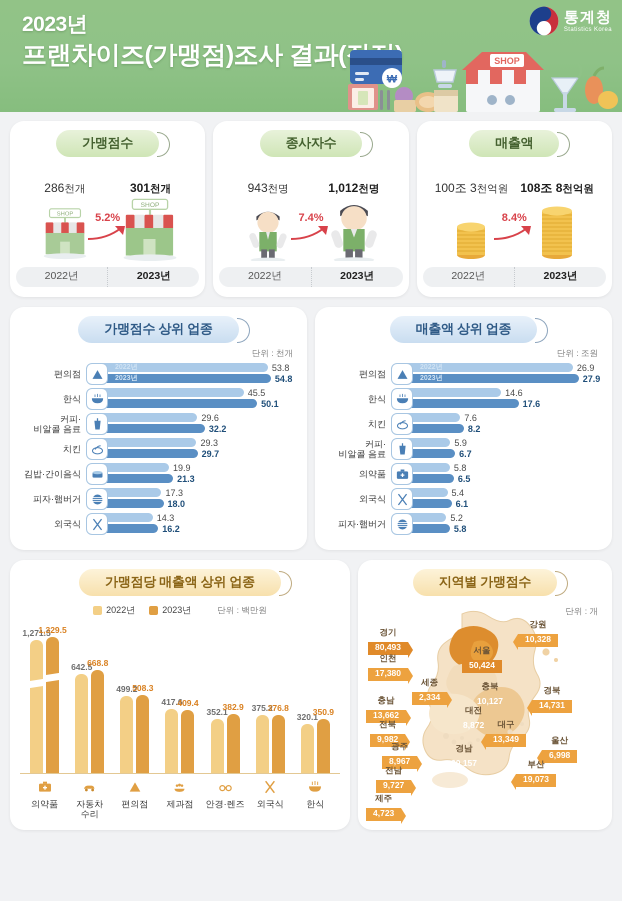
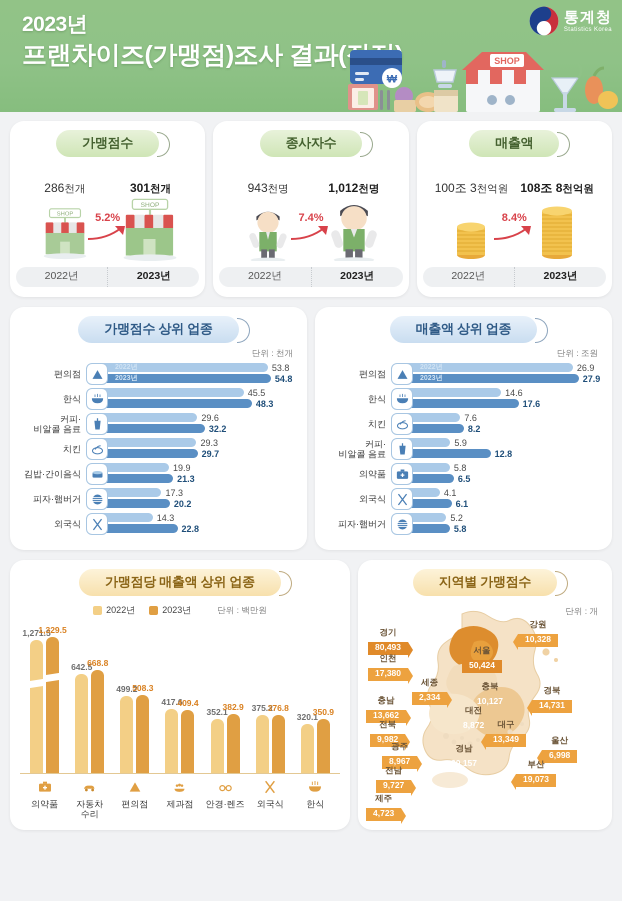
가맹점수 상위 업종/2023년/한식: 50.1 -> 48.3
가맹점수 상위 업종/2023년/피자·햄버거: 18.0 -> 20.2
가맹점수 상위 업종/2023년/외국식: 16.2 -> 22.8
매출액 상위 업종/2023년/커피· 비알콜 음료: 6.7 -> 12.8
매출액 상위 업종/2022년/외국식: 5.4 -> 4.1
